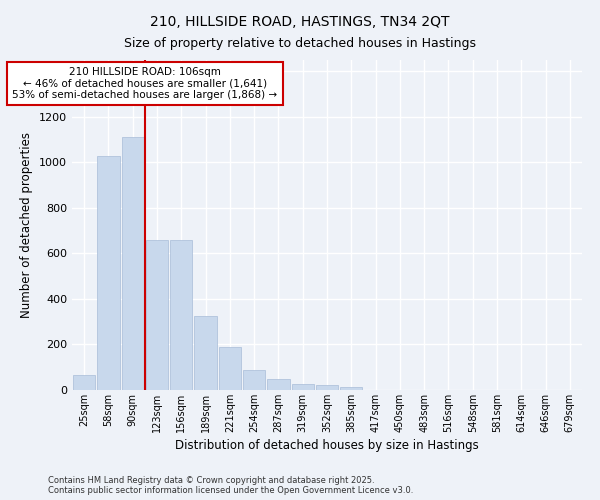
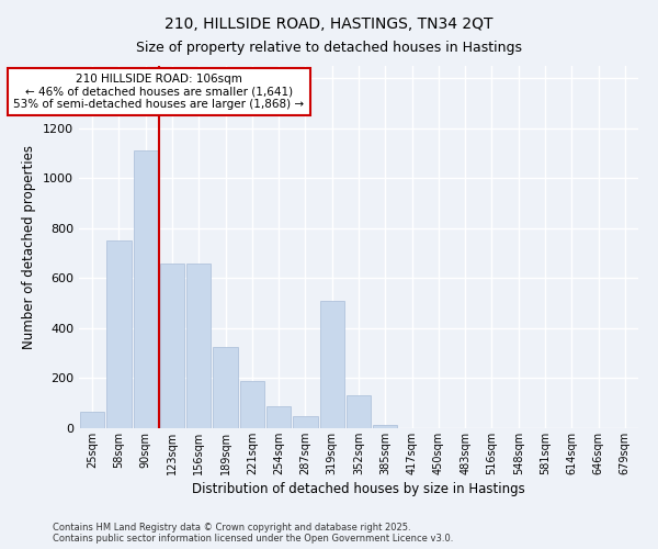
58sqm: 1030 -> 750
319sqm: 25 -> 510
352sqm: 20 -> 130
